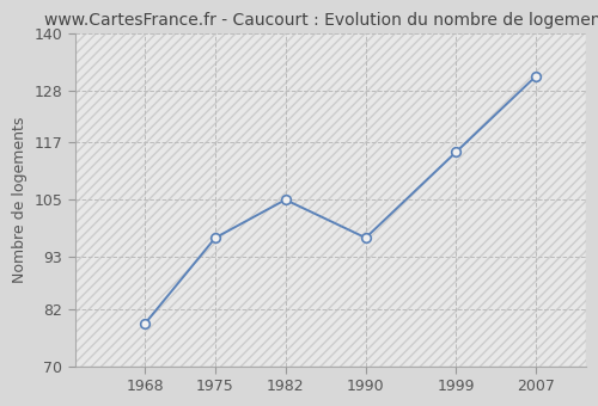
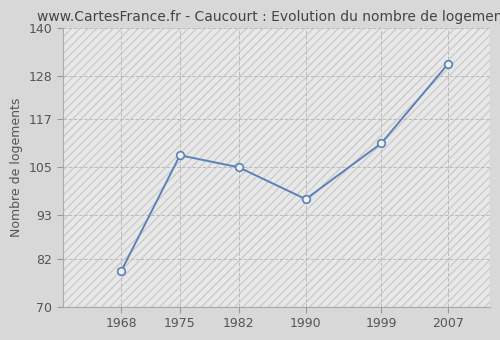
1975: 97 -> 108
1999: 115 -> 111
